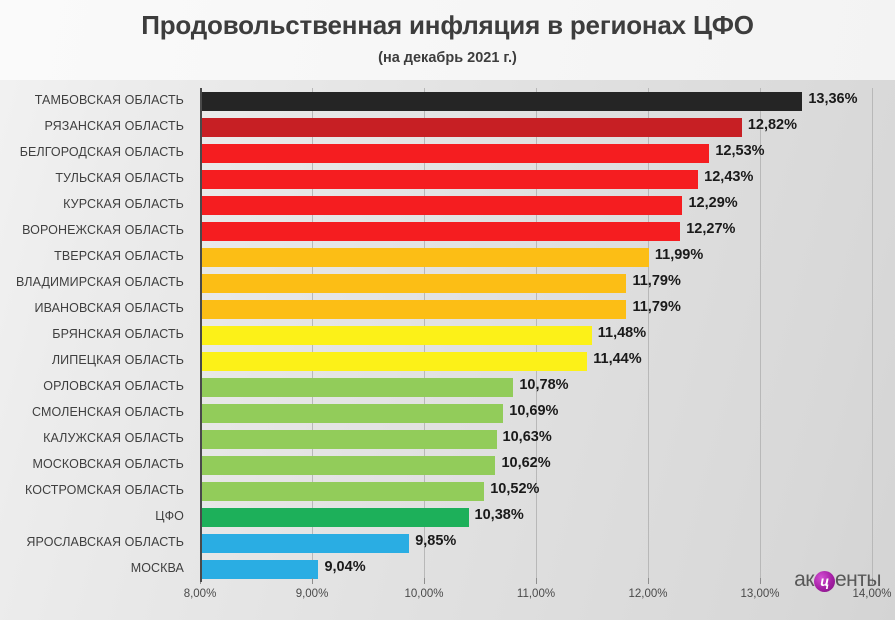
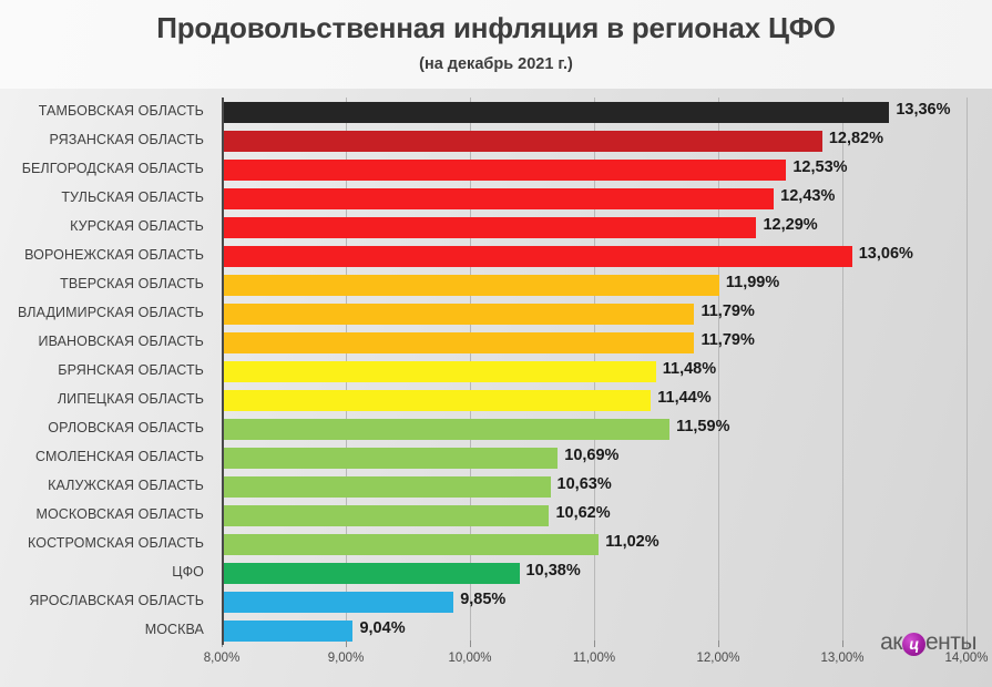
ВОРОНЕЖСКАЯ ОБЛАСТЬ: 12,27% -> 13,06%
ОРЛОВСКАЯ ОБЛАСТЬ: 10,78% -> 11,59%
КОСТРОМСКАЯ ОБЛАСТЬ: 10,52% -> 11,02%
